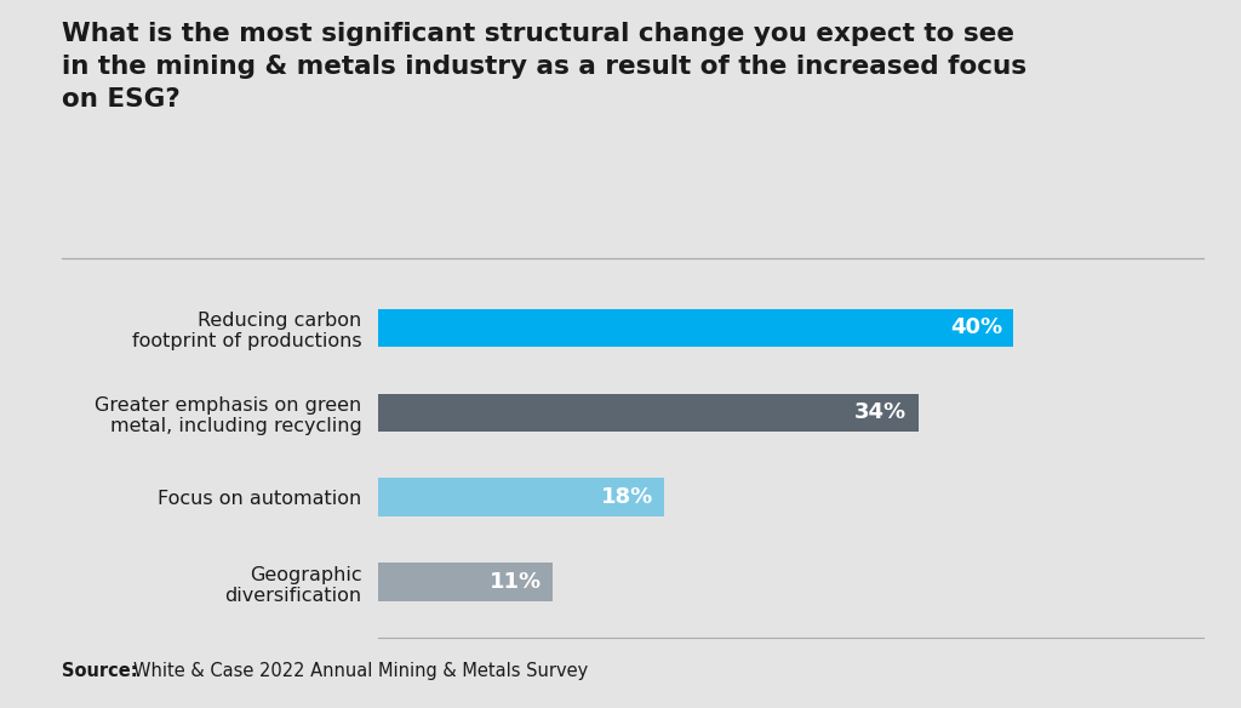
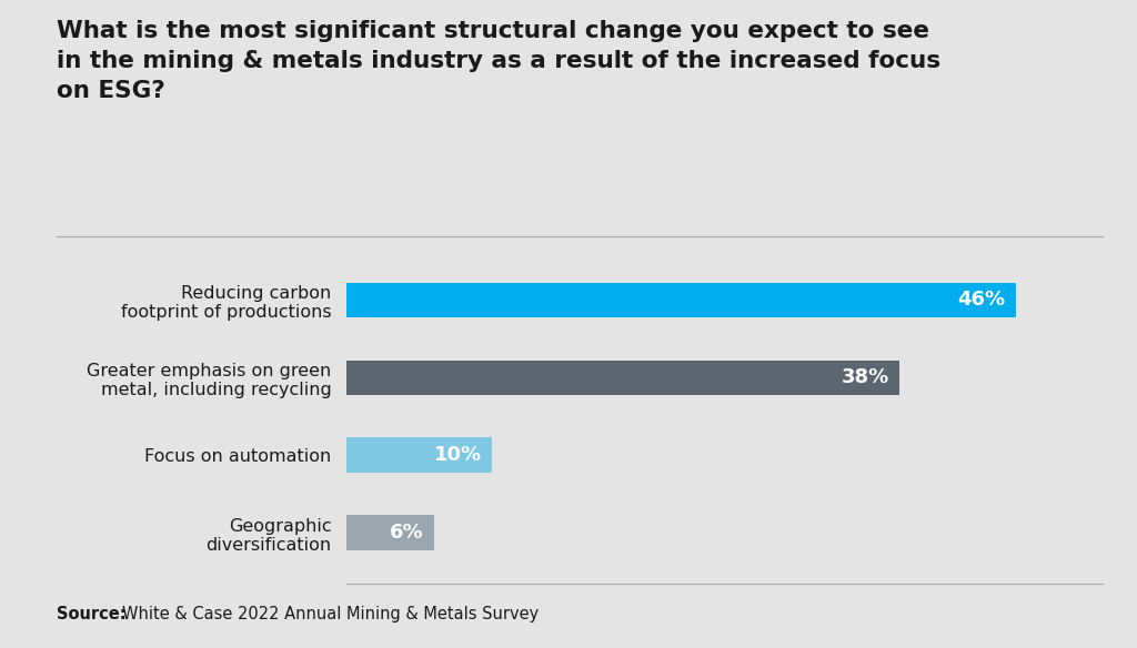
Reducing carbon footprint of productions: 40% -> 46%
Greater emphasis on green metal, including recycling: 34% -> 38%
Focus on automation: 18% -> 10%
Geographic diversification: 11% -> 6%
